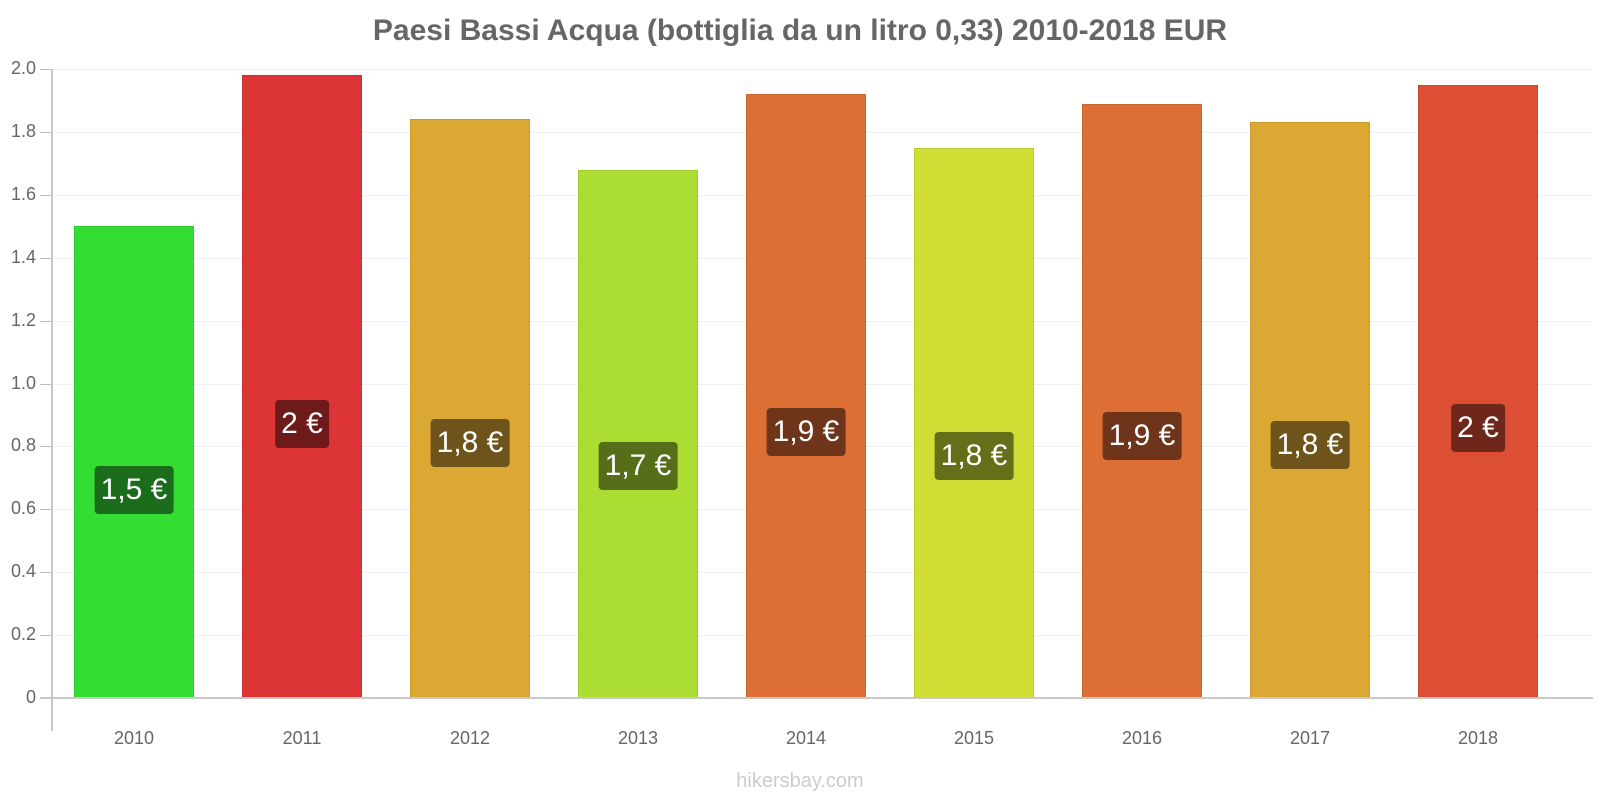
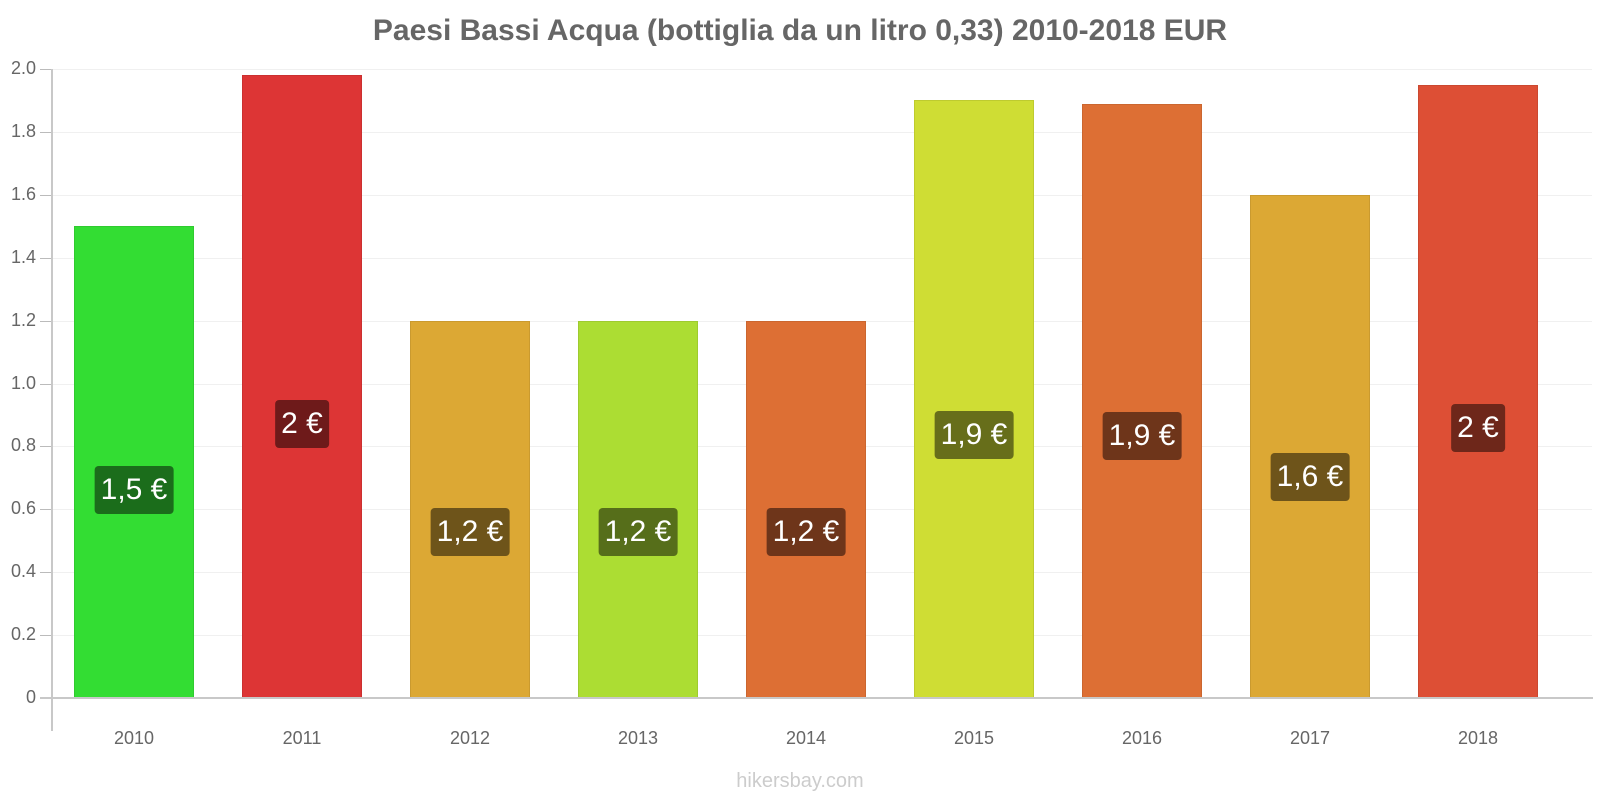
2012: 1,8 -> 1,2
2013: 1,7 -> 1,2
2014: 1,9 -> 1,2
2015: 1,8 -> 1,9
2017: 1,8 -> 1,6
